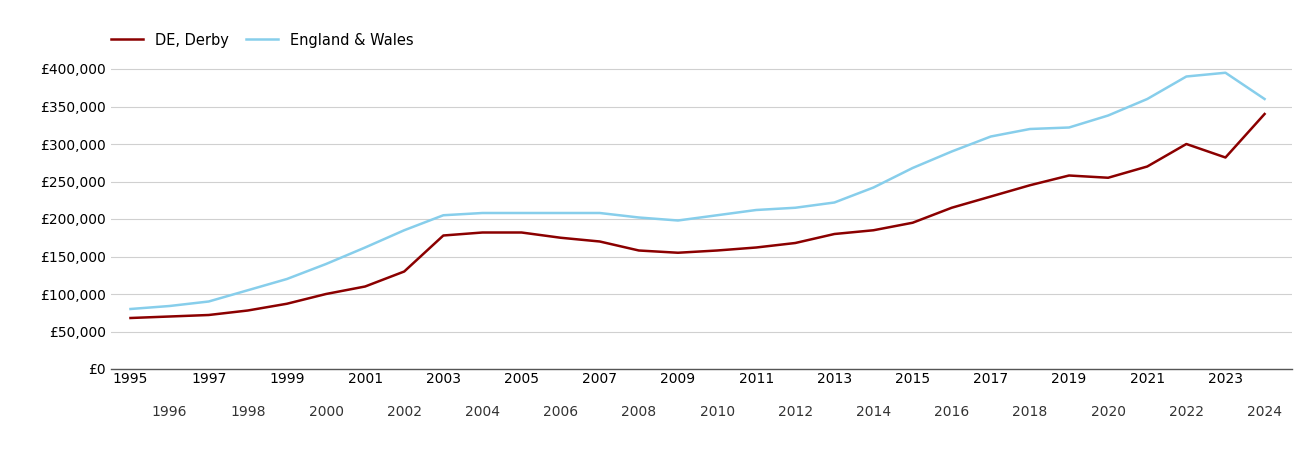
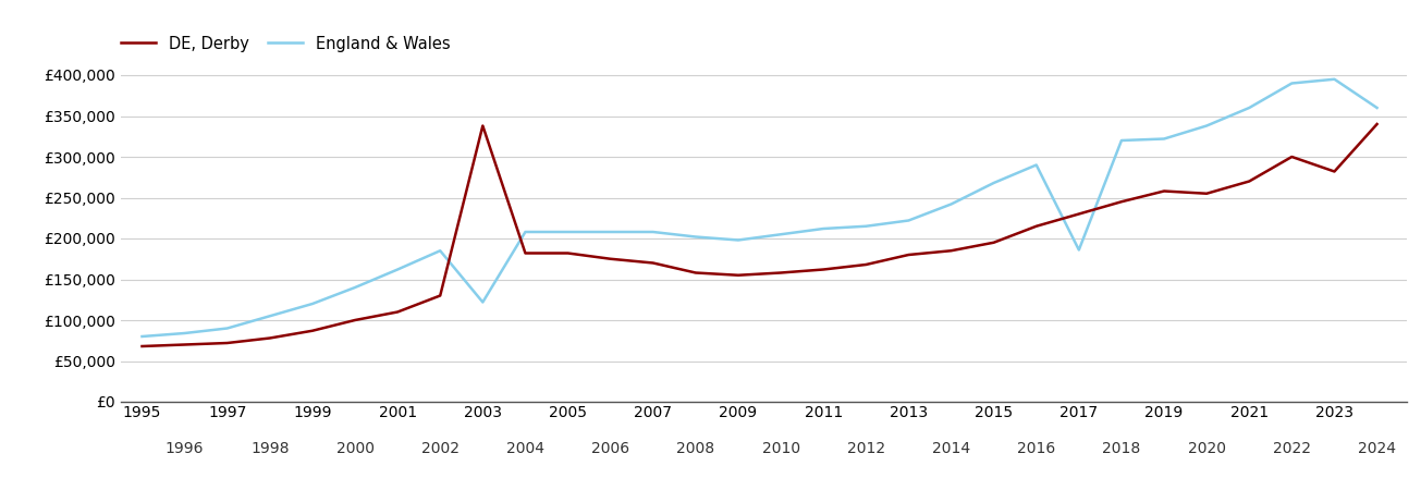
DE, Derby/2003: £178,000 -> £338,000
England & Wales/2003: £205,000 -> £122,000
England & Wales/2017: £310,000 -> £186,000
